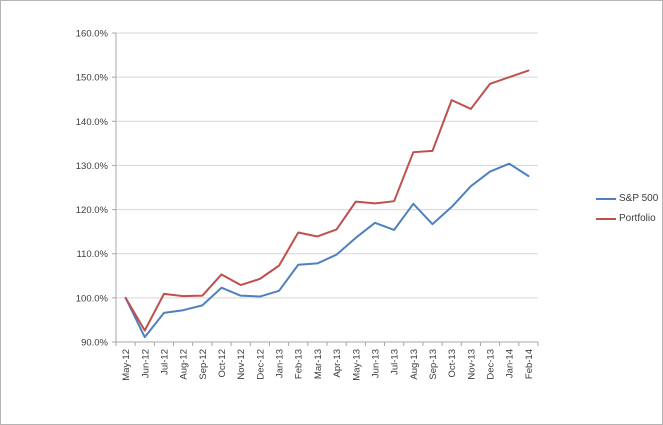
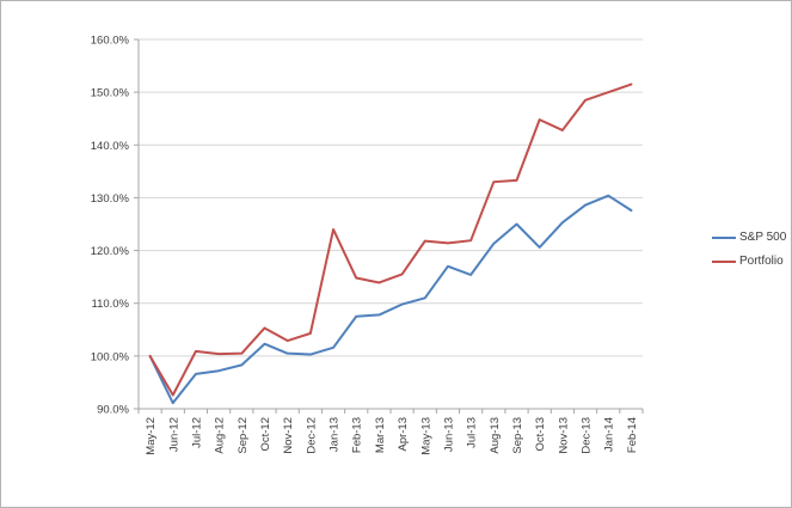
Portfolio/Jan-13: 107% -> 124%
S&P 500/May-13: 114% -> 111%
S&P 500/Sep-13: 117% -> 125%
